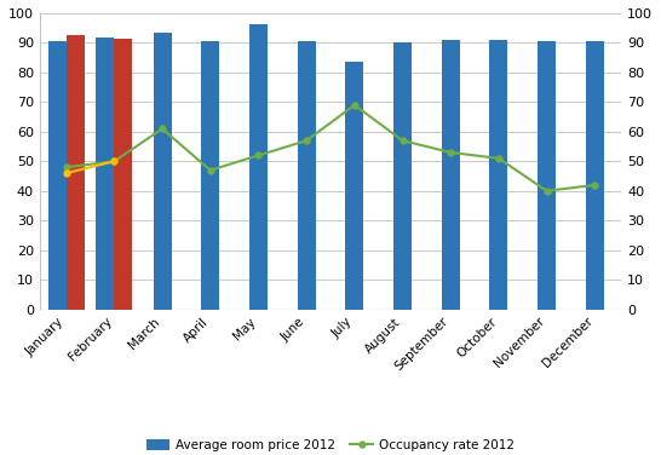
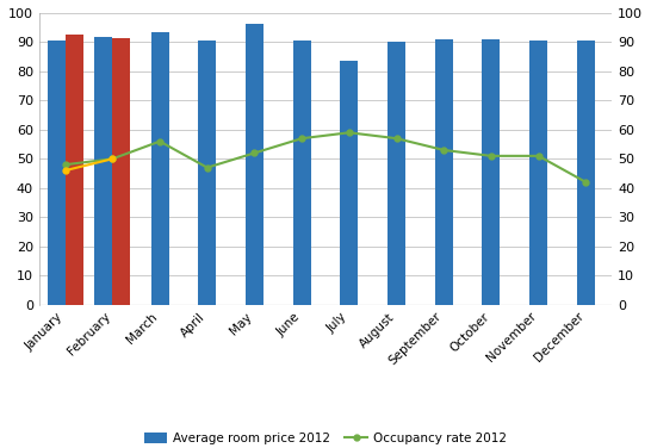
Occupancy rate 2012/March: 61 -> 56
Occupancy rate 2012/July: 69 -> 59
Occupancy rate 2012/November: 40 -> 51
